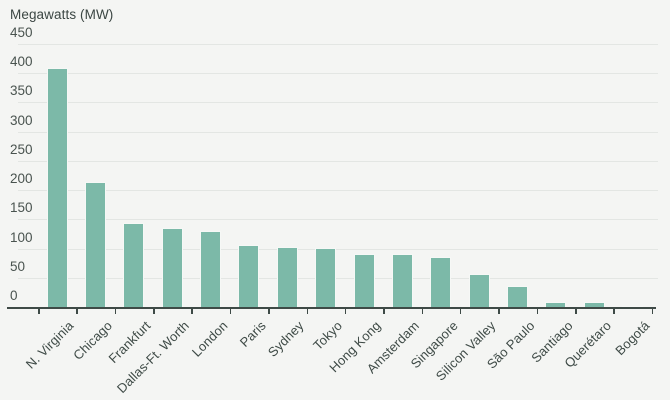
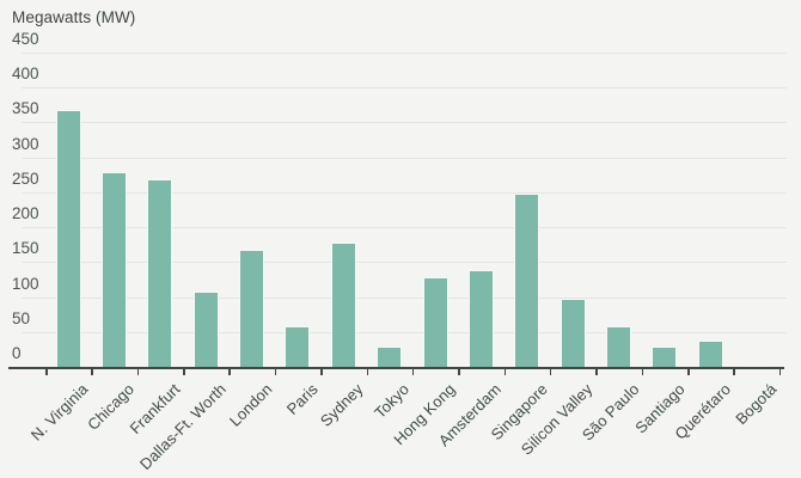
N. Virginia: 410 -> 370
Chicago: 220 -> 280
Frankfurt: 140 -> 270
Dallas-Ft. Worth: 140 -> 110
London: 130 -> 170
Paris: 110 -> 60
Sydney: 100 -> 180
Tokyo: 100 -> 30
Hong Kong: 90 -> 130
Amsterdam: 90 -> 140
Singapore: 90 -> 250
Silicon Valley: 60 -> 100
São Paulo: 40 -> 60
Santiago: 10 -> 30
Querétaro: 10 -> 40
